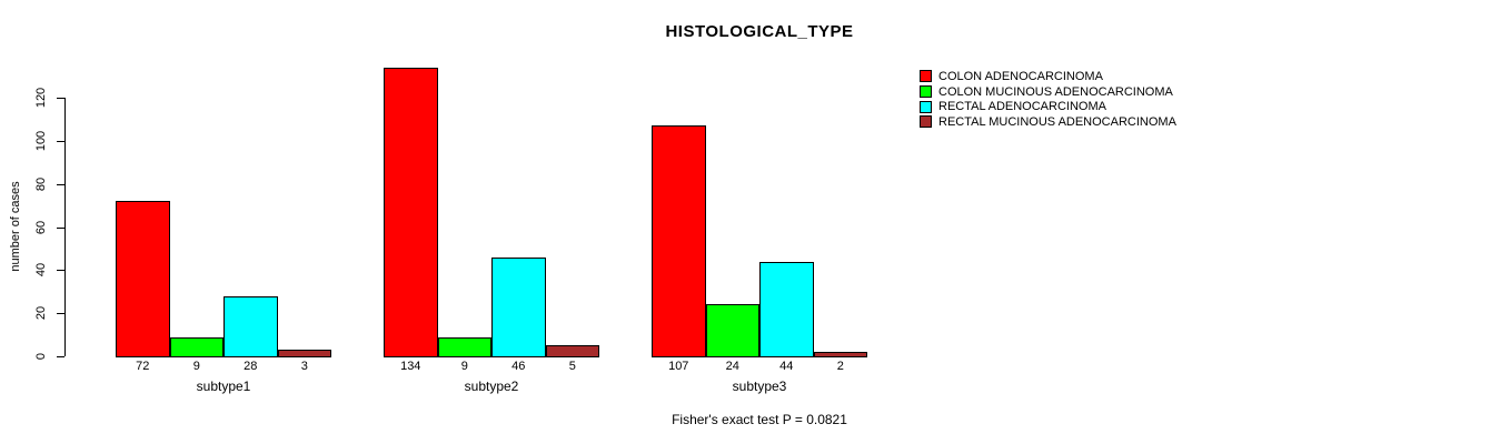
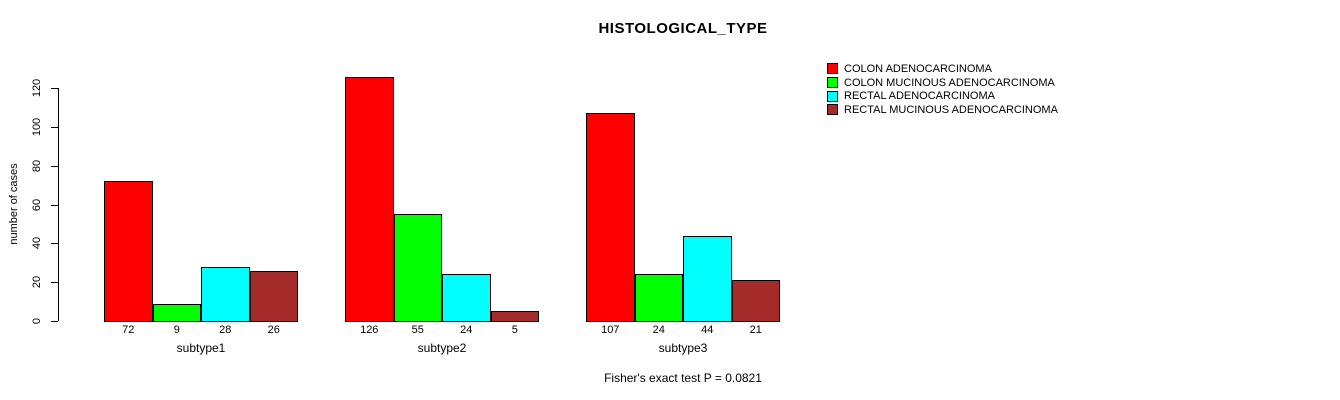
RECTAL MUCINOUS ADENOCARCINOMA/subtype1: 3 -> 26
COLON ADENOCARCINOMA/subtype2: 134 -> 126
COLON MUCINOUS ADENOCARCINOMA/subtype2: 9 -> 55
RECTAL ADENOCARCINOMA/subtype2: 46 -> 24
RECTAL MUCINOUS ADENOCARCINOMA/subtype3: 2 -> 21
